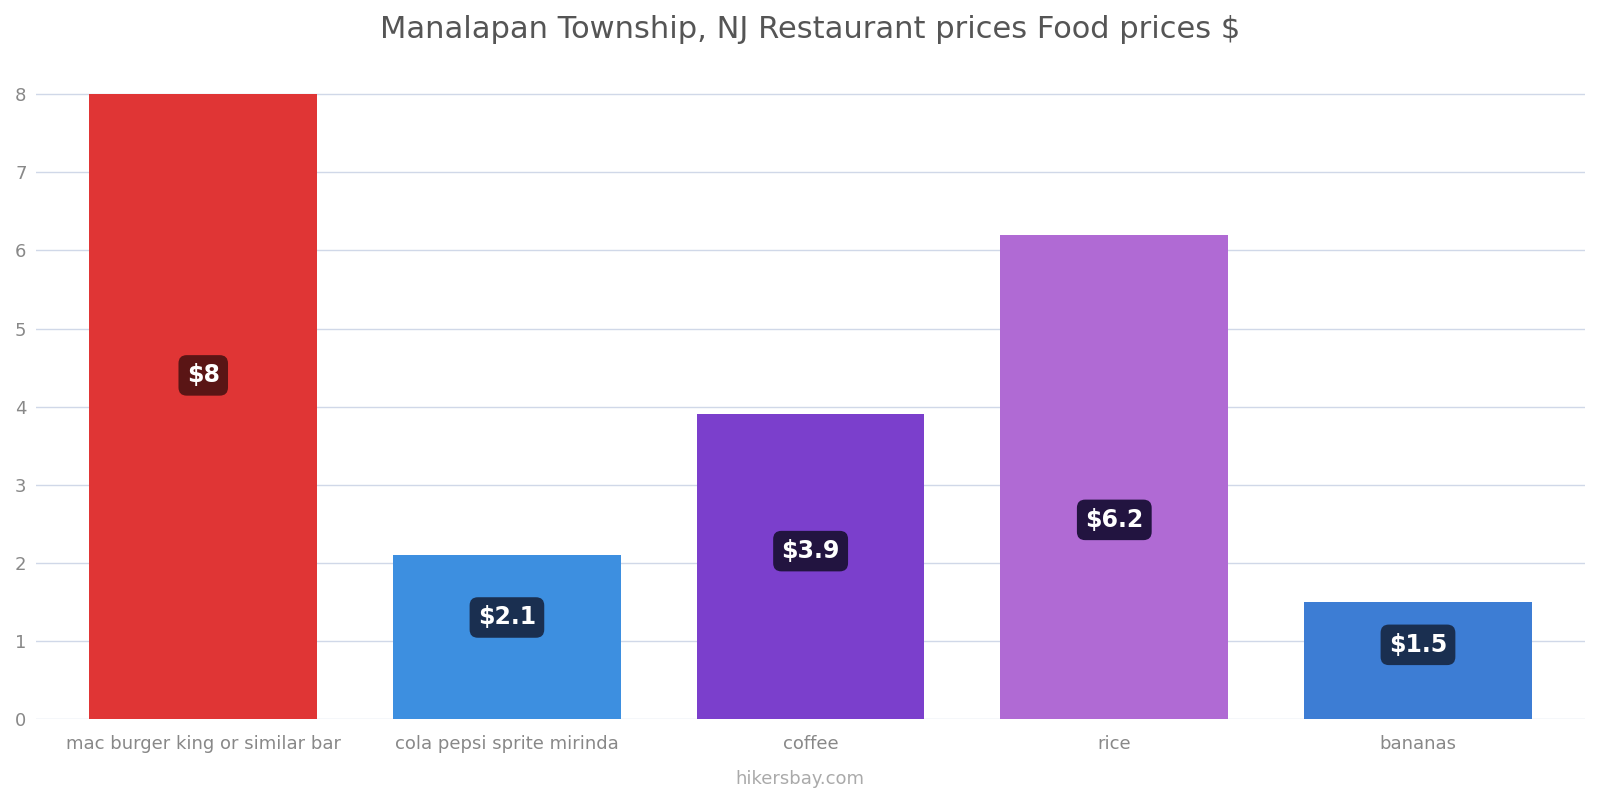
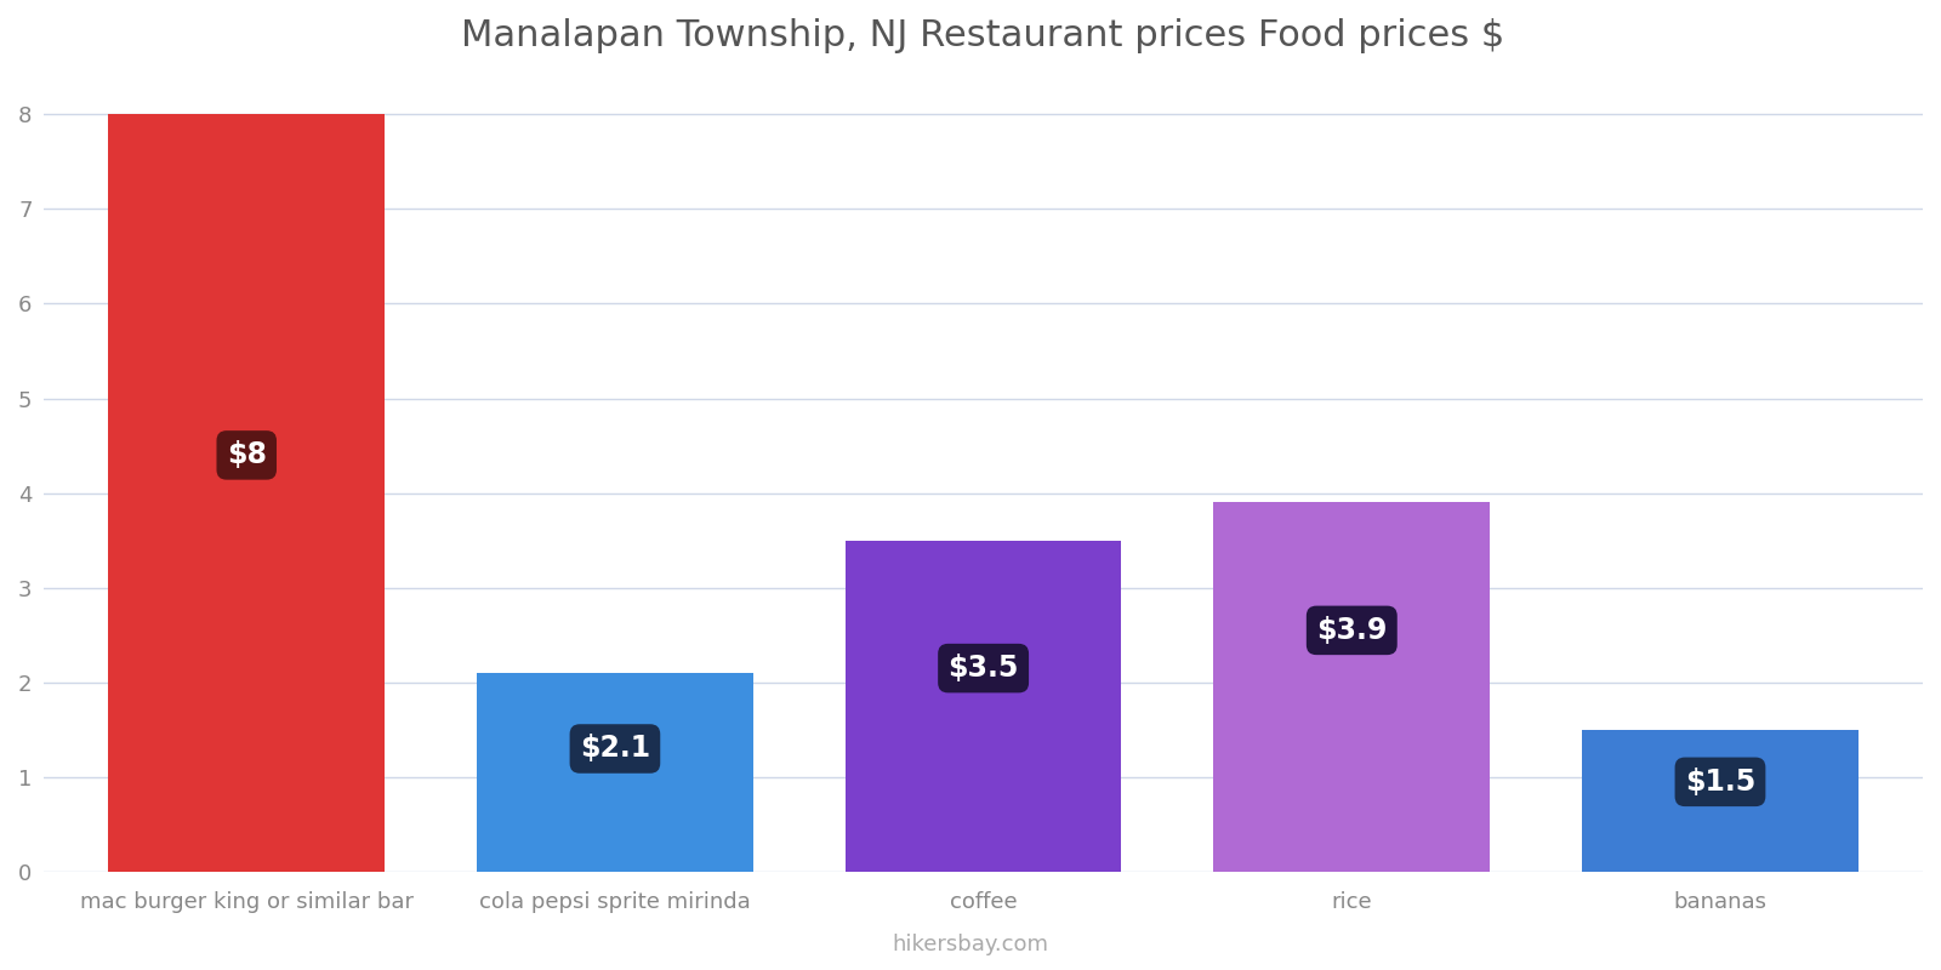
coffee: $3.9 -> $3.5
rice: $6.2 -> $3.9
